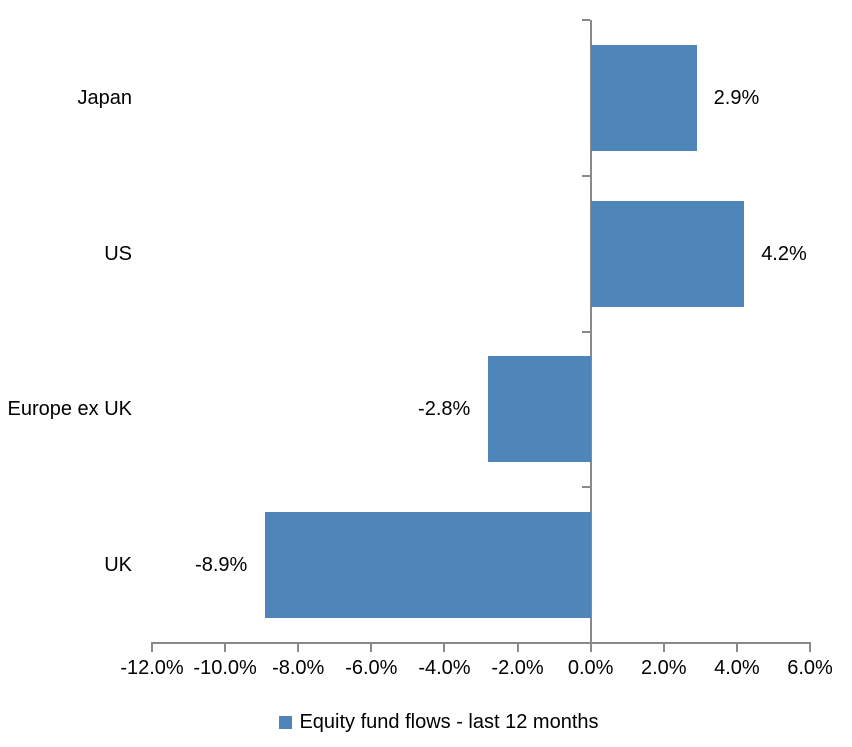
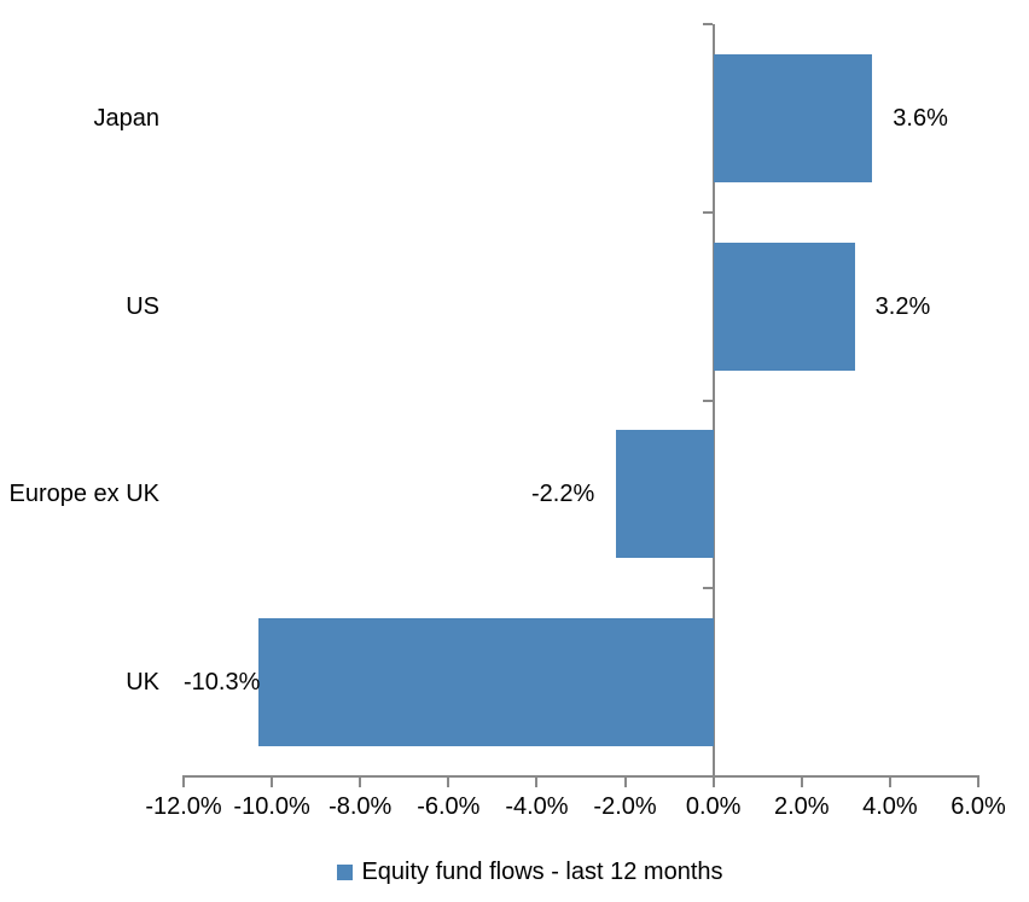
Japan: 2.9% -> 3.6%
US: 4.2% -> 3.2%
Europe ex UK: -2.8% -> -2.2%
UK: -8.9% -> -10.3%
